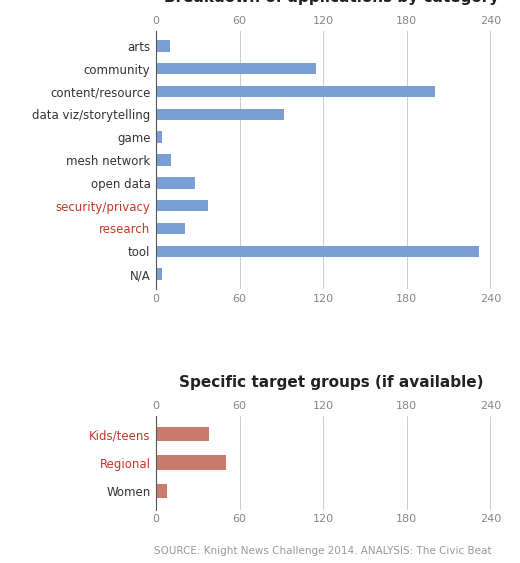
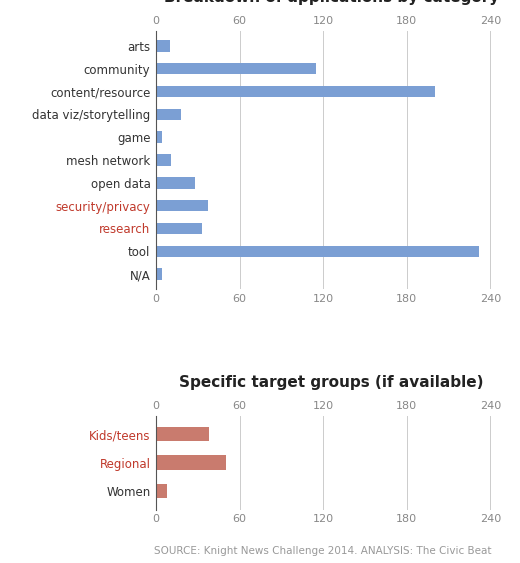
data viz/storytelling: 92 -> 18
research: 21 -> 33
